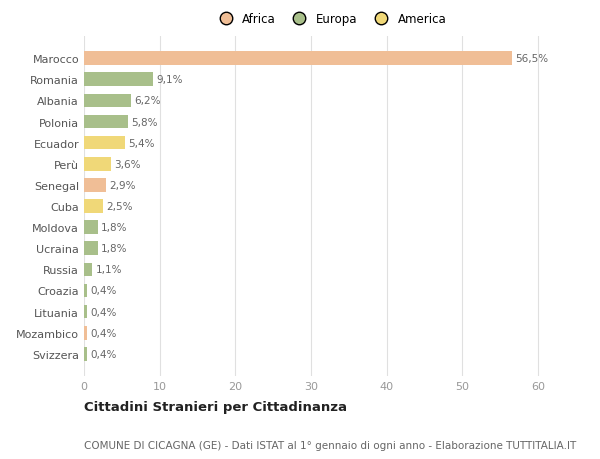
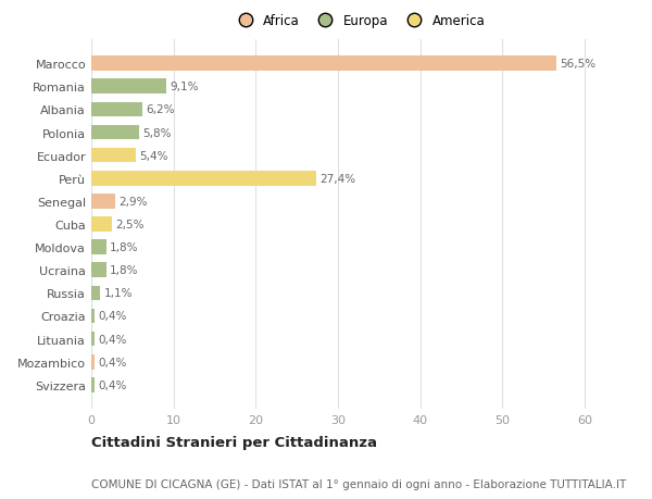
Perù: 3,6% -> 27,4%
